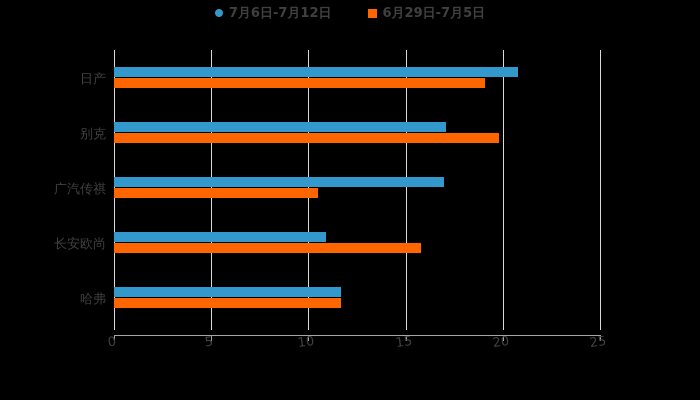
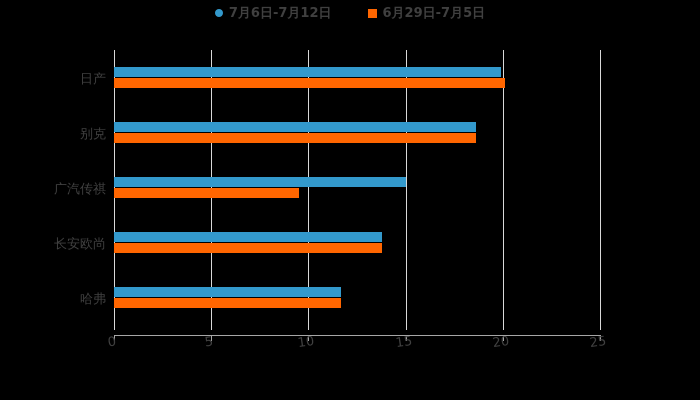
7月6日-7月12日/日产: 20.8 -> 19.9
6月29日-7月5日/日产: 19.1 -> 20.1
7月6日-7月12日/别克: 17.1 -> 18.6
6月29日-7月5日/别克: 19.8 -> 18.6
7月6日-7月12日/广汽传祺: 17.0 -> 15.0
6月29日-7月5日/广汽传祺: 10.5 -> 9.5
7月6日-7月12日/长安欧尚: 10.9 -> 13.8
6月29日-7月5日/长安欧尚: 15.8 -> 13.8
